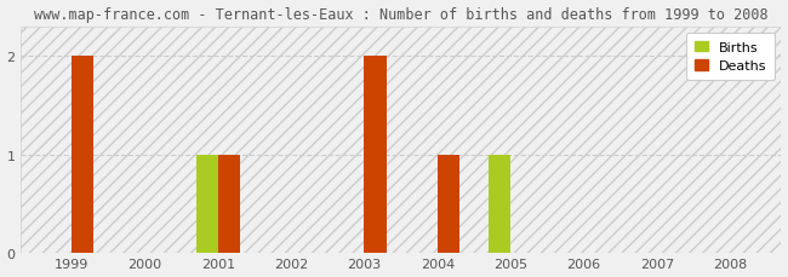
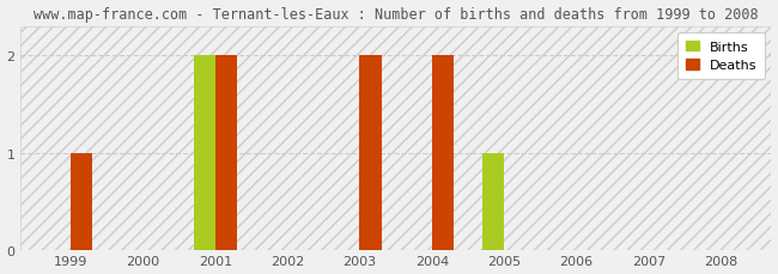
Deaths/1999: 2 -> 1
Births/2001: 1 -> 2
Deaths/2001: 1 -> 2
Deaths/2004: 1 -> 2
